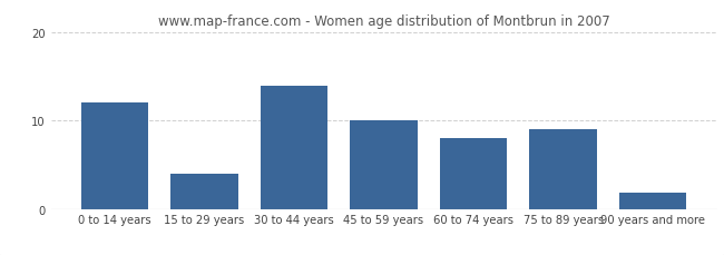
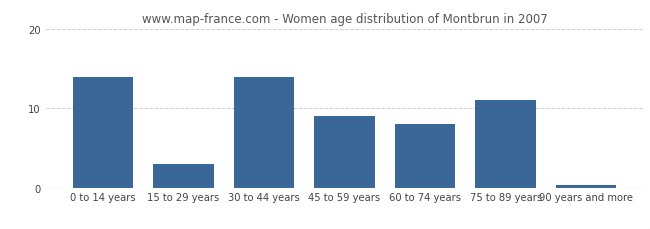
0 to 14 years: 12.0 -> 14.0
15 to 29 years: 4.0 -> 3.0
45 to 59 years: 10.0 -> 9.0
75 to 89 years: 9.0 -> 11.0
90 years and more: 1.8 -> 0.3
